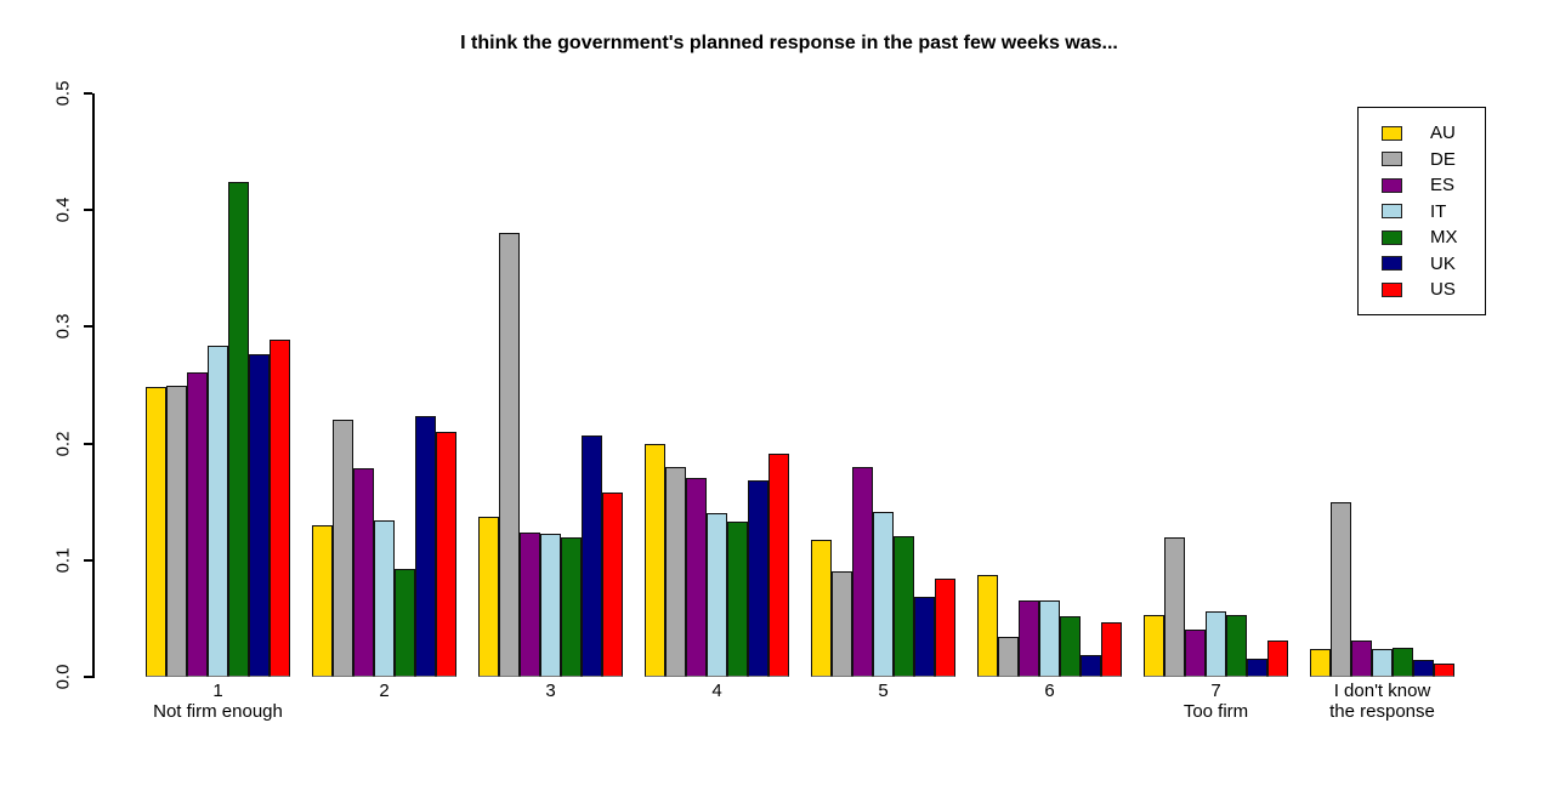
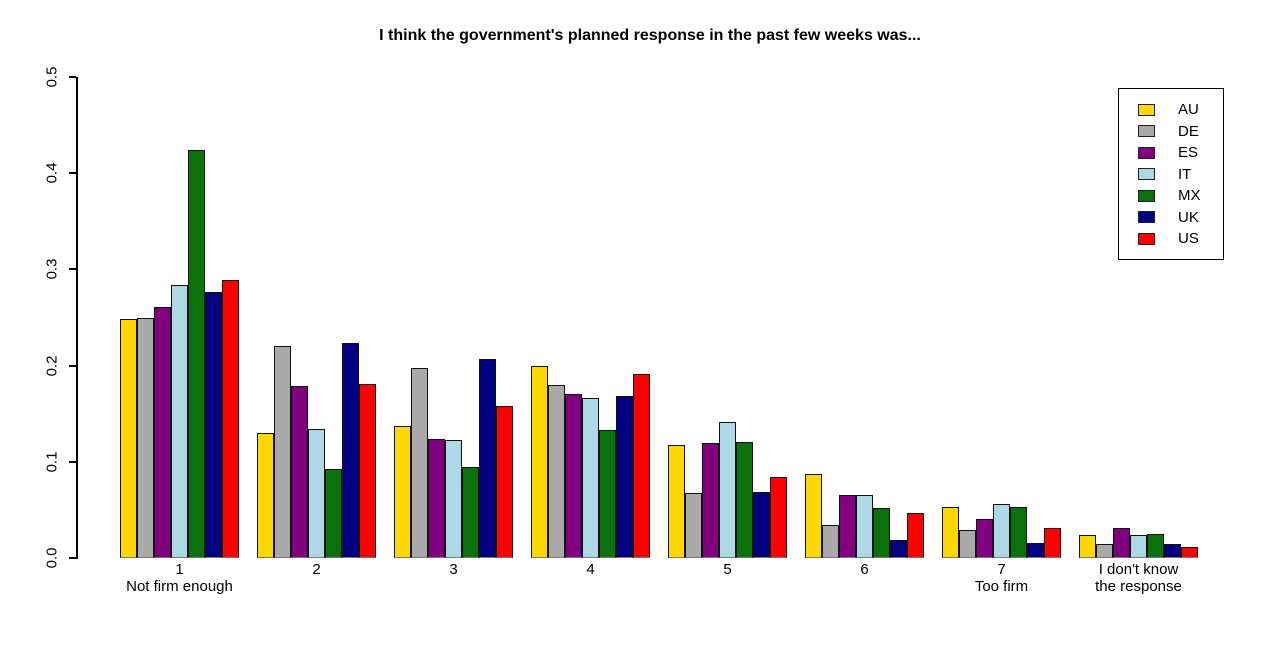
US/2: 0.21 -> 0.18
DE/3: 0.38 -> 0.20
MX/3: 0.12 -> 0.10
IT/4: 0.14 -> 0.17
DE/5: 0.09 -> 0.07
ES/5: 0.18 -> 0.12
DE/7: 0.12 -> 0.03
DE/I don't know: 0.15 -> 0.01
